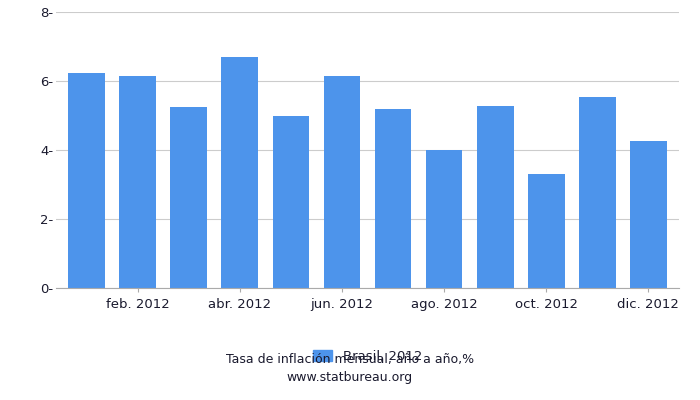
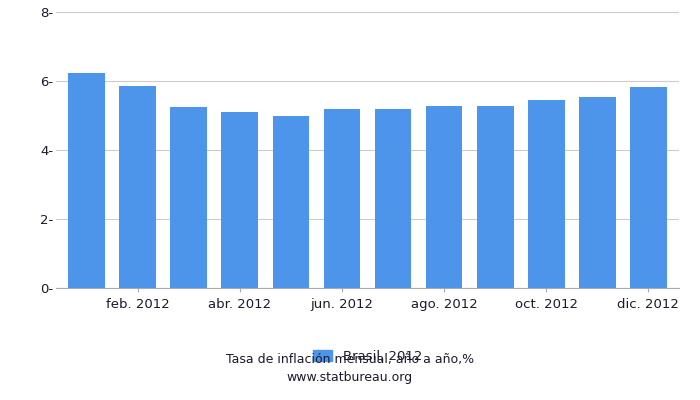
feb. 2012: 6.15- -> 5.85-
abr. 2012: 6.70- -> 5.10-
jun. 2012: 6.15- -> 5.20-
ago. 2012: 4.00- -> 5.28-
oct. 2012: 3.30- -> 5.45-
dic. 2012: 4.25- -> 5.84-
